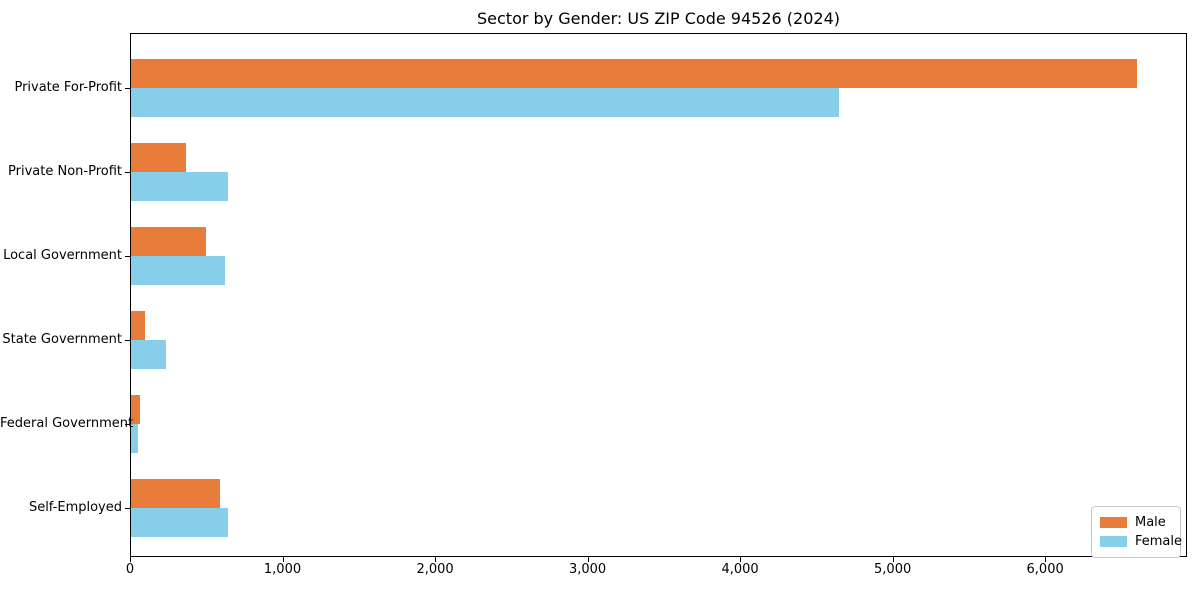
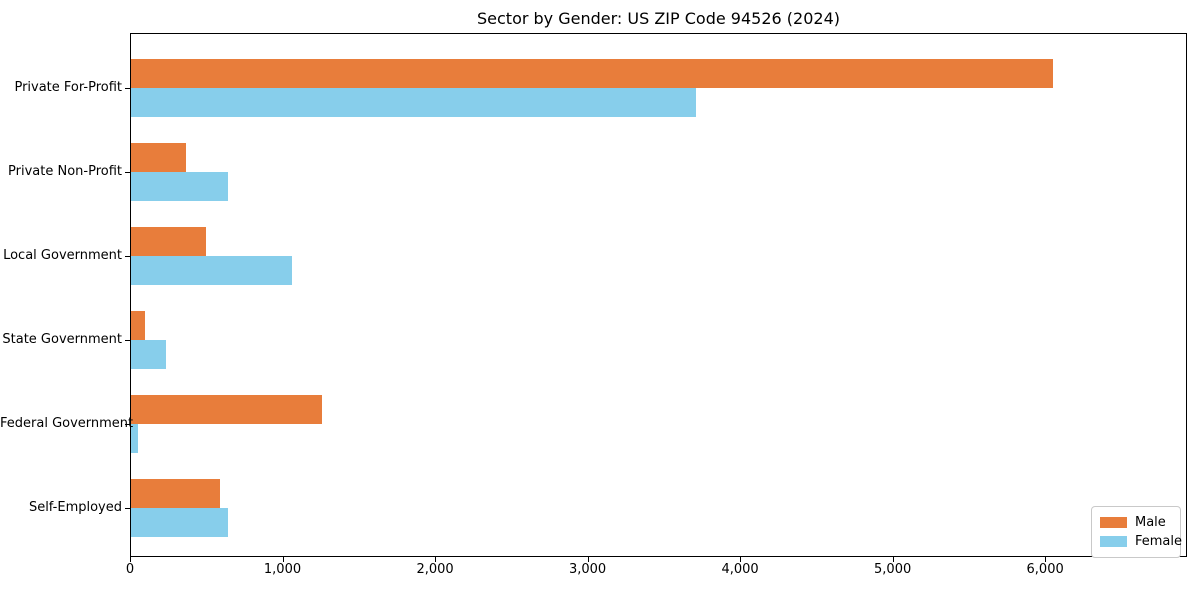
Male/Private For-Profit: 6600 -> 6050
Female/Private For-Profit: 4650 -> 3710
Female/Local Government: 620 -> 1060
Male/Federal Government: 60 -> 1260
